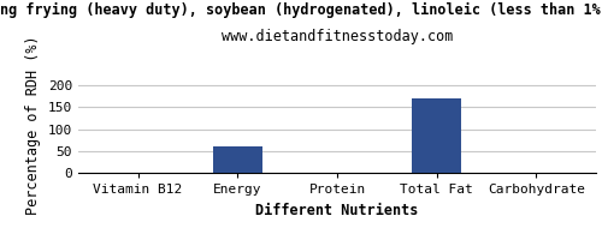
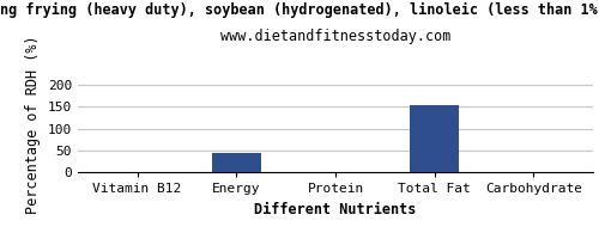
Energy: 60 -> 45
Total Fat: 170 -> 155
